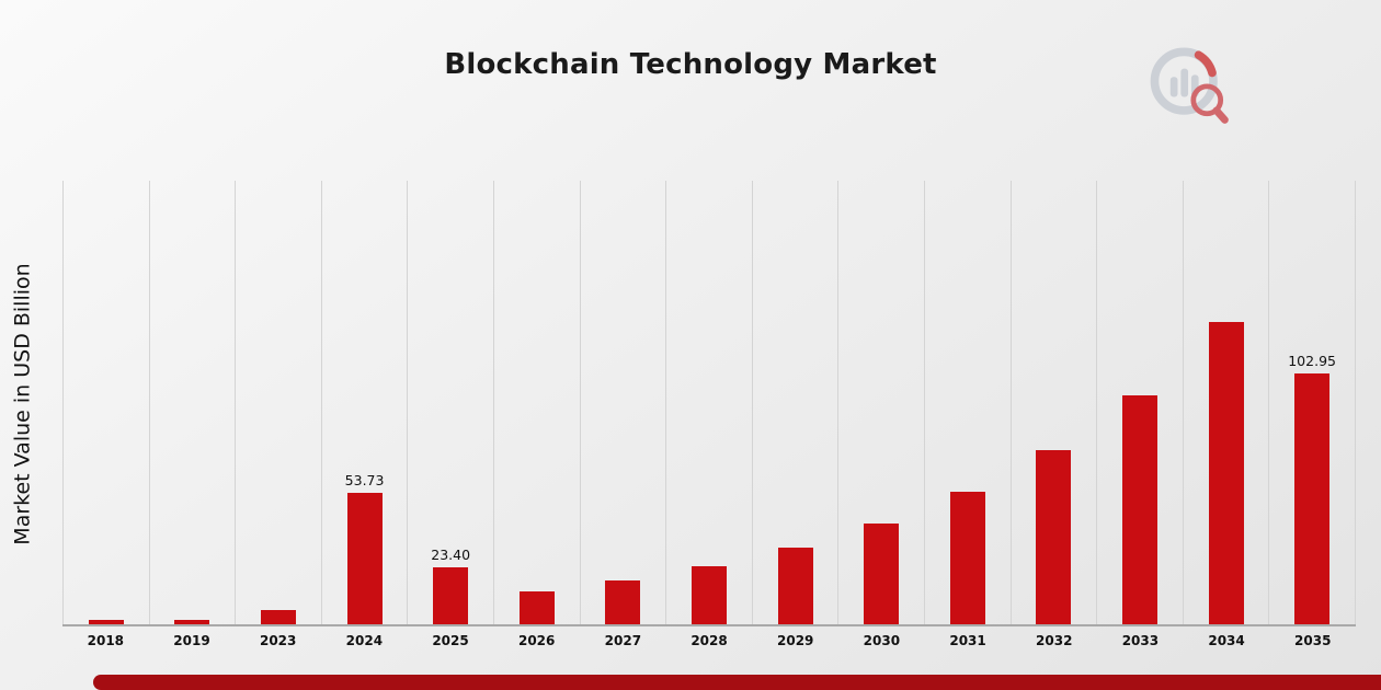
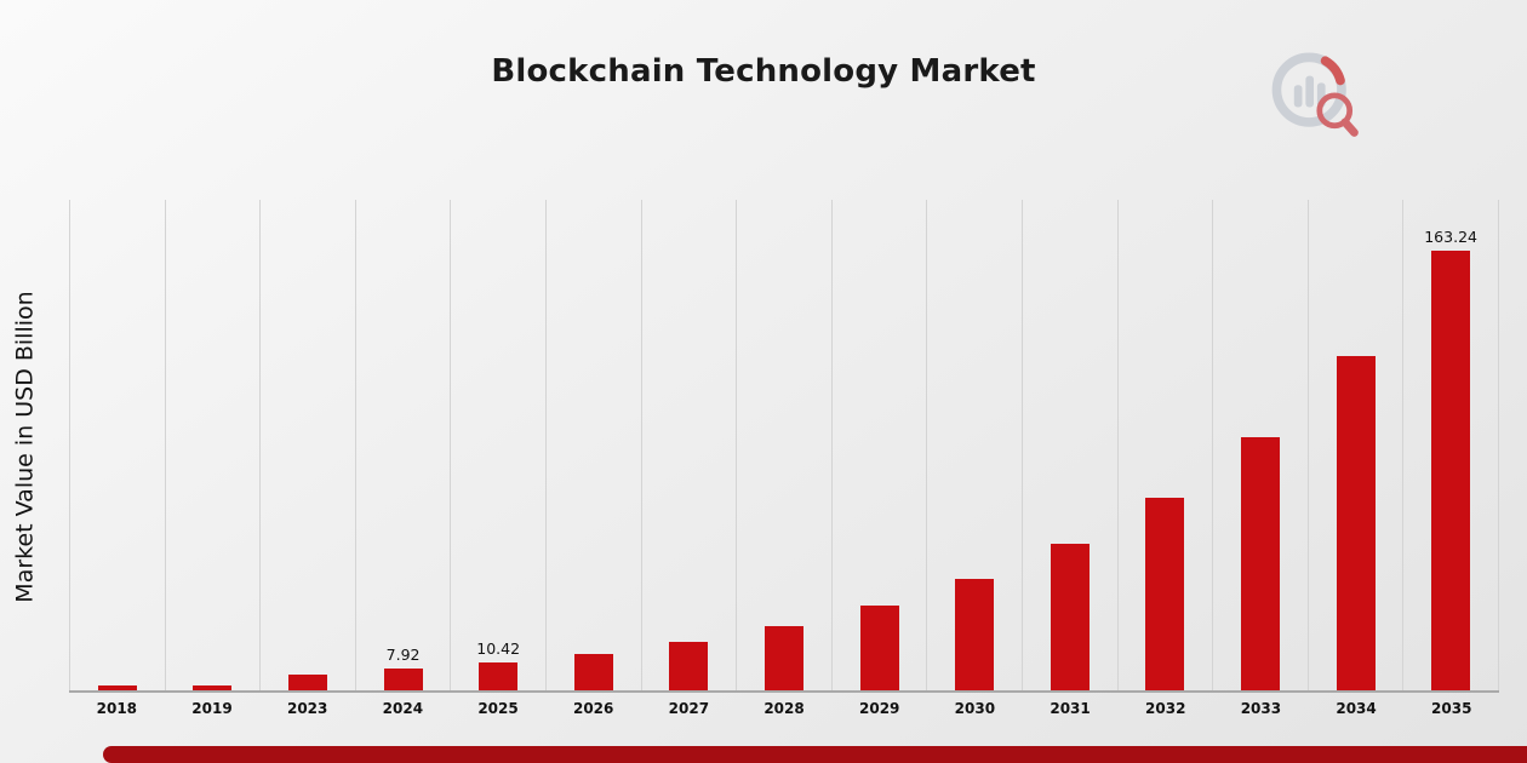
2024: 53.73 -> 7.92
2025: 23.40 -> 10.42
2035: 102.95 -> 163.24
